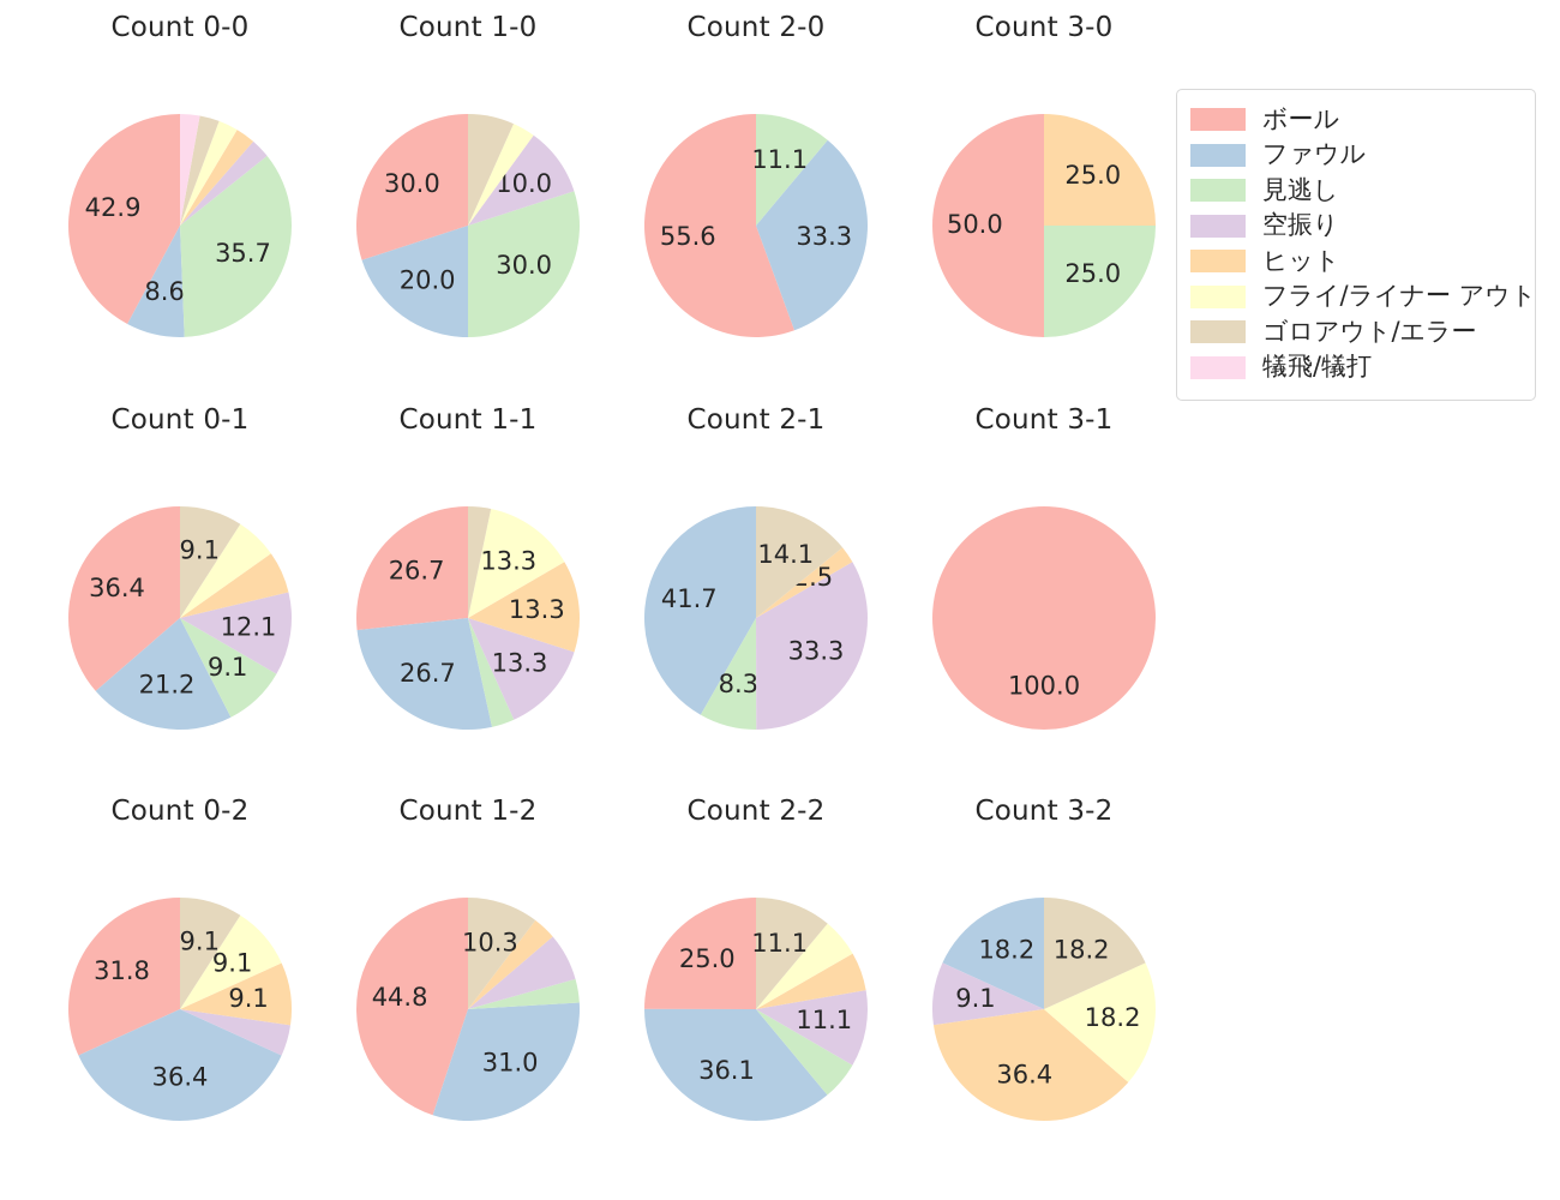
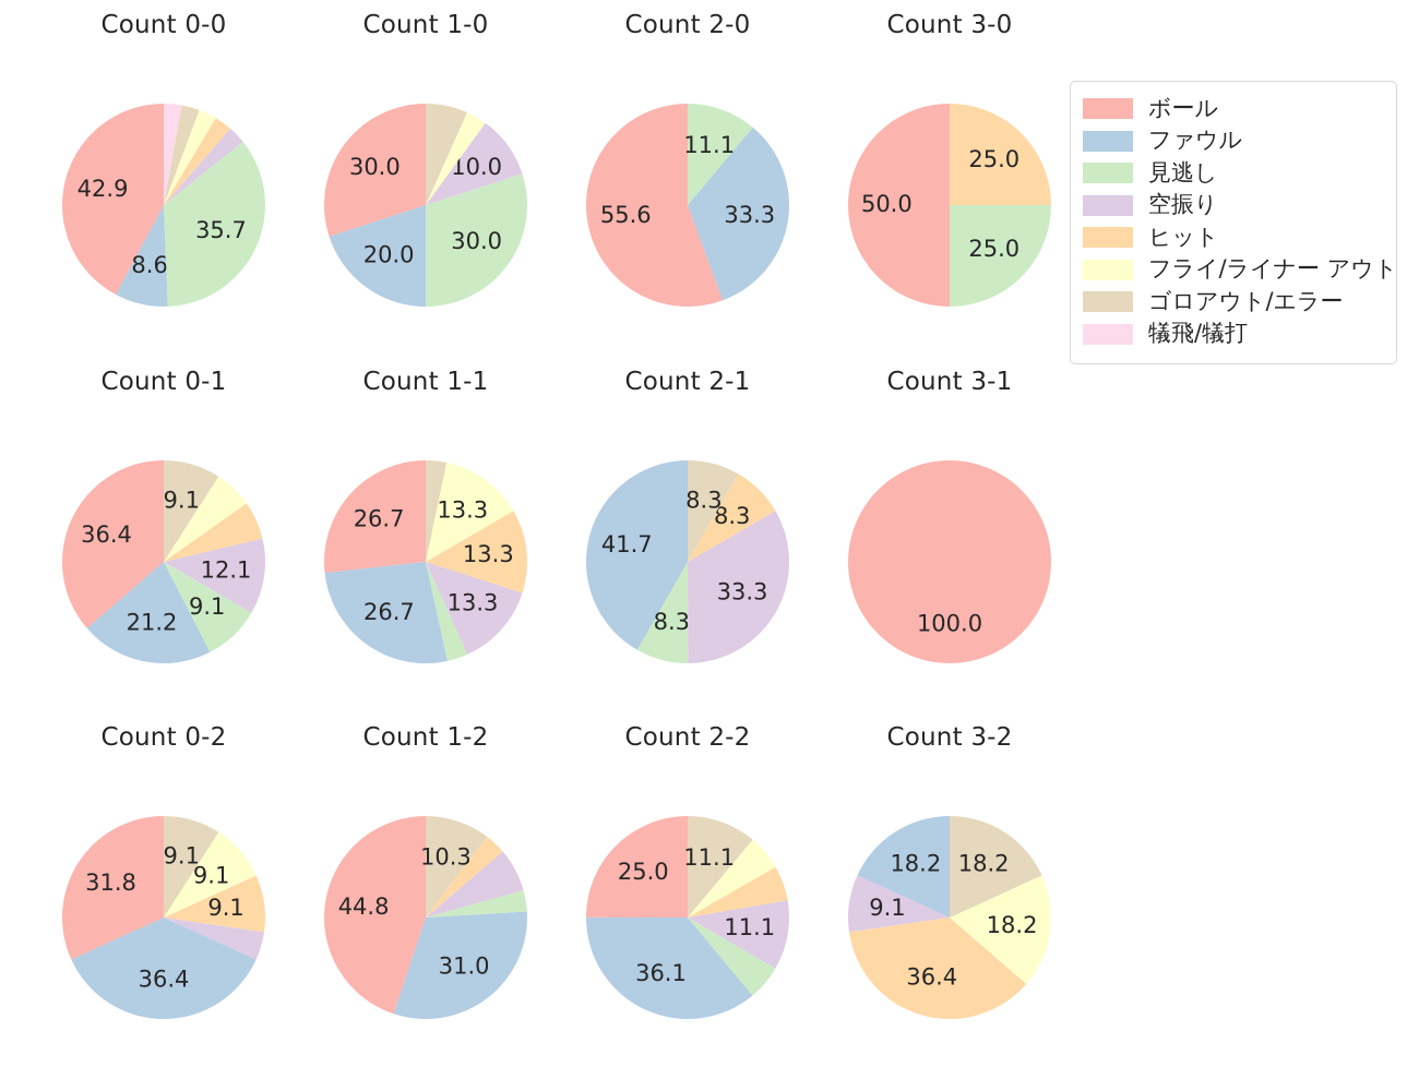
Count 2-1/ヒット: 2.5 -> 8.3
Count 2-1/ゴロアウト/エラー: 14.1 -> 8.3
